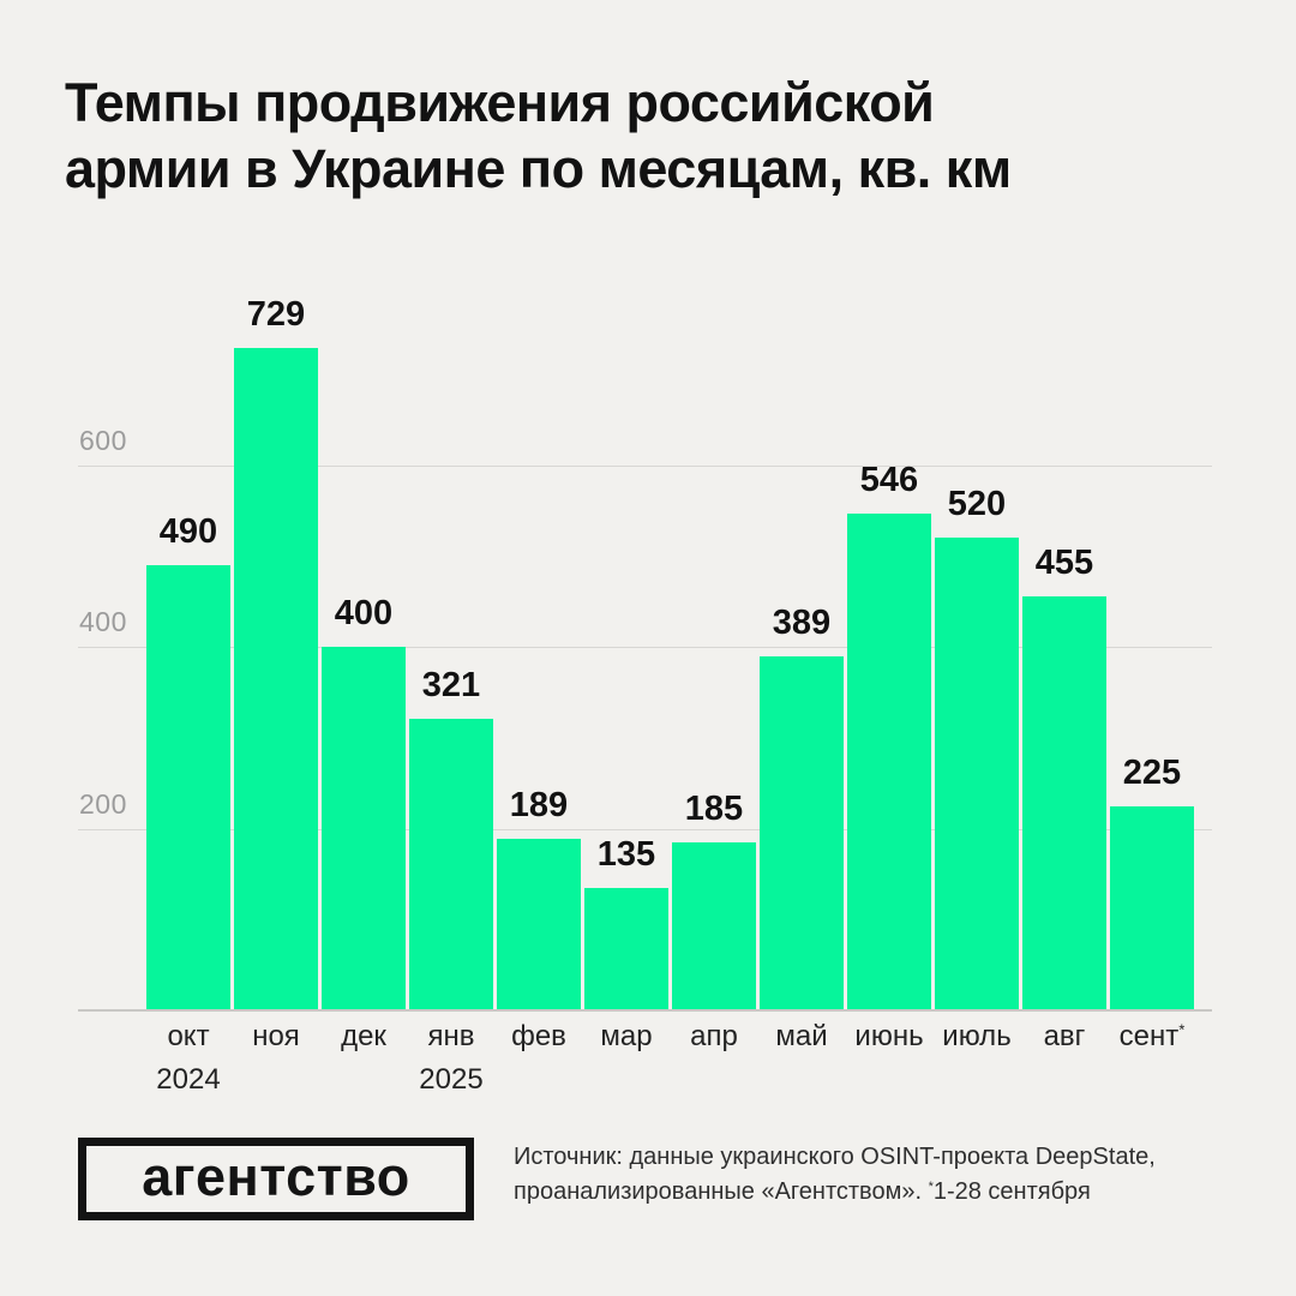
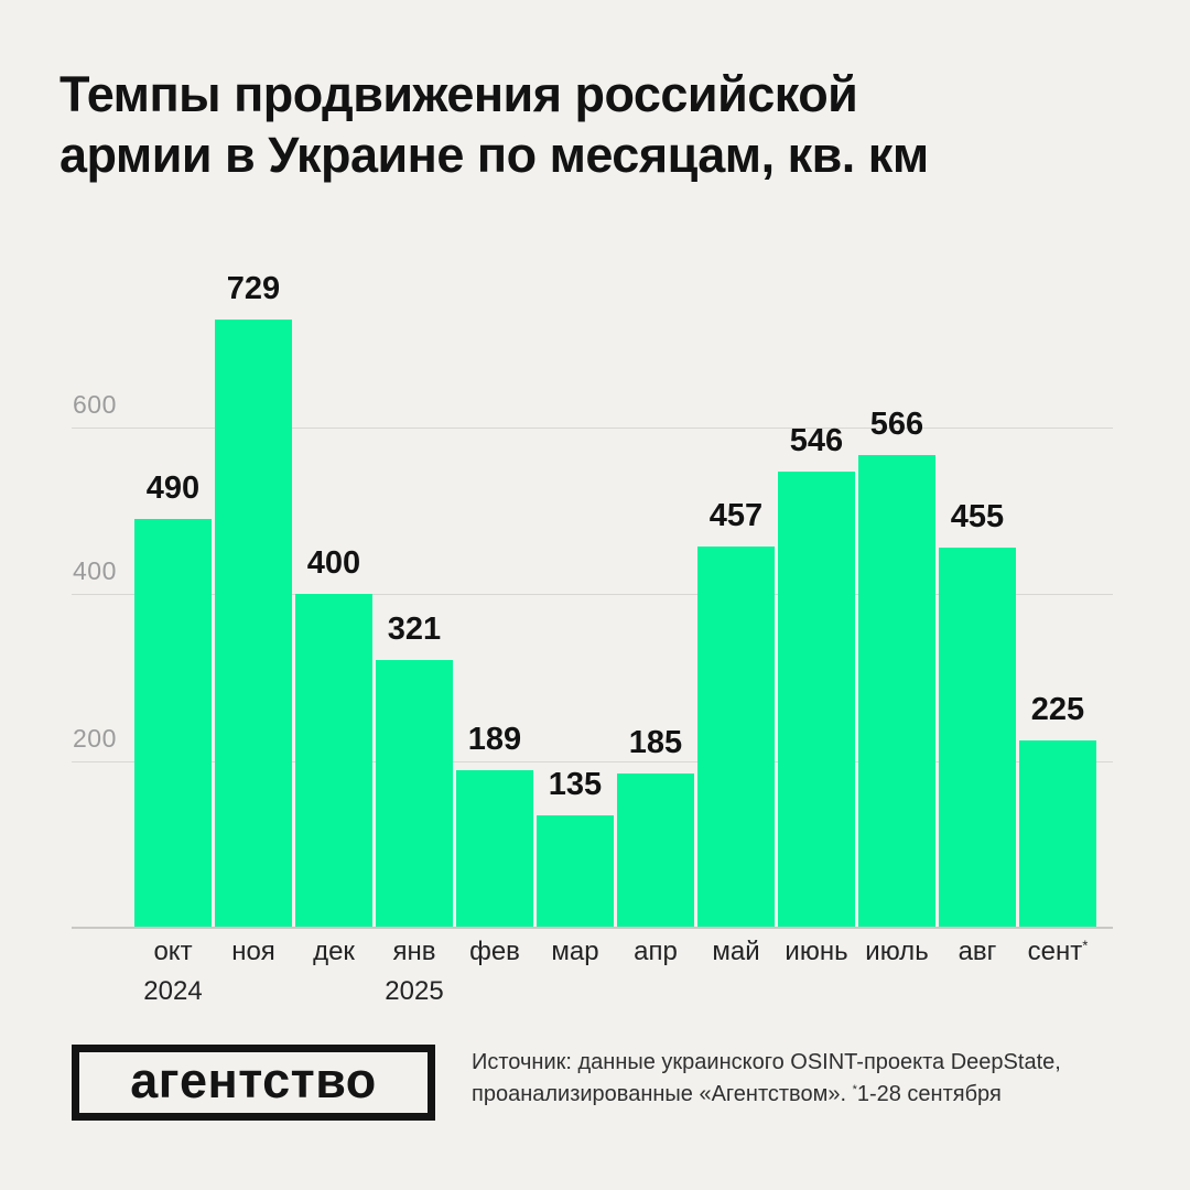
май: 389 -> 457
июль: 520 -> 566
